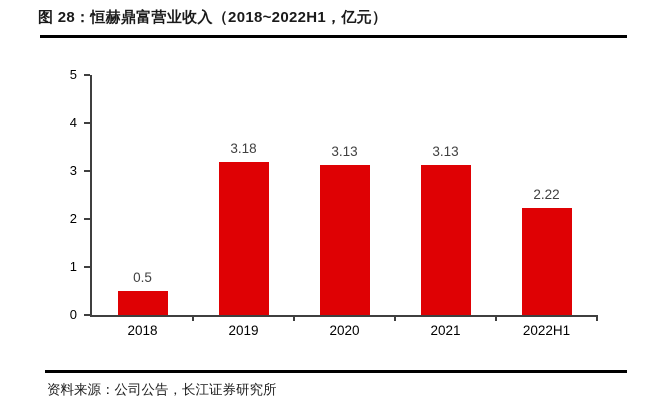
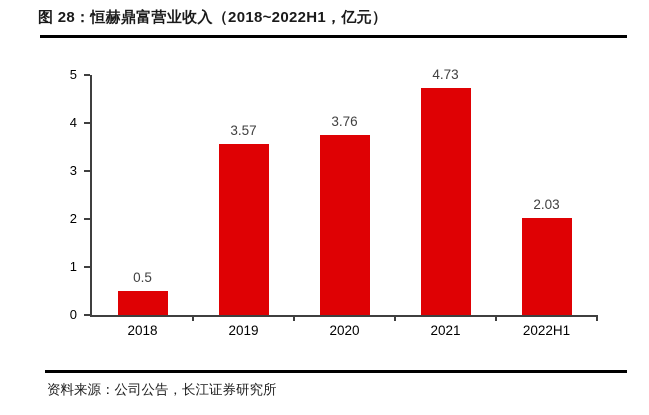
2019: 3.18 -> 3.57
2020: 3.13 -> 3.76
2021: 3.13 -> 4.73
2022H1: 2.22 -> 2.03
